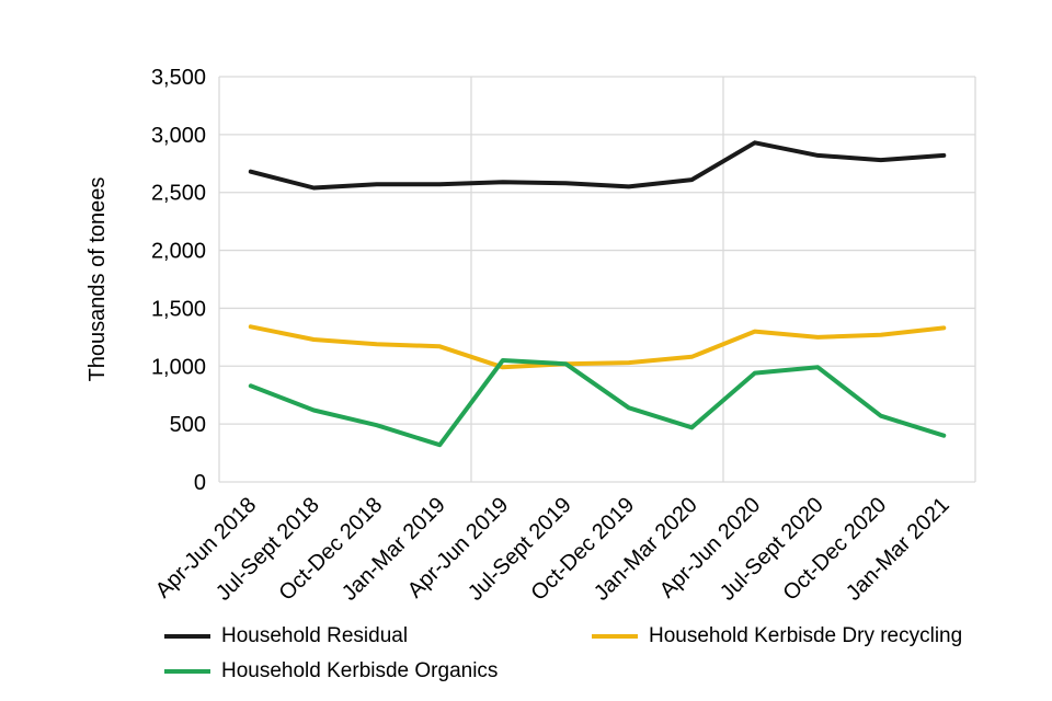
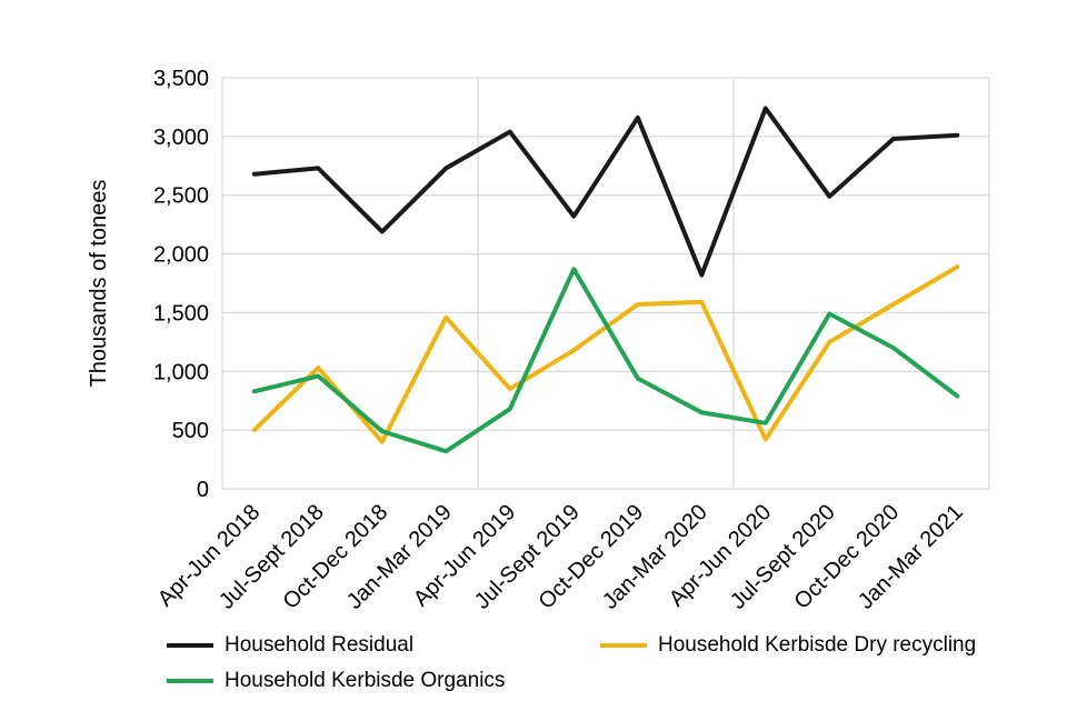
Household Kerbisde Dry recycling/Apr-Jun 2018: 1340 -> 500
Household Residual/Jul-Sept 2018: 2540 -> 2730
Household Kerbisde Dry recycling/Jul-Sept 2018: 1230 -> 1030
Household Kerbisde Organics/Jul-Sept 2018: 620 -> 960
Household Residual/Oct-Dec 2018: 2570 -> 2190
Household Kerbisde Dry recycling/Oct-Dec 2018: 1190 -> 400
Household Residual/Jan-Mar 2019: 2570 -> 2730
Household Kerbisde Dry recycling/Jan-Mar 2019: 1170 -> 1460
Household Residual/Apr-Jun 2019: 2590 -> 3040
Household Kerbisde Dry recycling/Apr-Jun 2019: 990 -> 850
Household Kerbisde Organics/Apr-Jun 2019: 1050 -> 680
Household Residual/Jul-Sept 2019: 2580 -> 2320
Household Kerbisde Dry recycling/Jul-Sept 2019: 1020 -> 1180
Household Kerbisde Organics/Jul-Sept 2019: 1020 -> 1870
Household Residual/Oct-Dec 2019: 2550 -> 3160
Household Kerbisde Dry recycling/Oct-Dec 2019: 1030 -> 1570
Household Kerbisde Organics/Oct-Dec 2019: 640 -> 940
Household Residual/Jan-Mar 2020: 2610 -> 1820
Household Kerbisde Dry recycling/Jan-Mar 2020: 1080 -> 1590
Household Kerbisde Organics/Jan-Mar 2020: 470 -> 650
Household Residual/Apr-Jun 2020: 2930 -> 3240
Household Kerbisde Dry recycling/Apr-Jun 2020: 1300 -> 420
Household Kerbisde Organics/Apr-Jun 2020: 940 -> 560
Household Residual/Jul-Sept 2020: 2820 -> 2490
Household Kerbisde Organics/Jul-Sept 2020: 990 -> 1490
Household Residual/Oct-Dec 2020: 2780 -> 2980
Household Kerbisde Dry recycling/Oct-Dec 2020: 1270 -> 1570
Household Kerbisde Organics/Oct-Dec 2020: 570 -> 1200
Household Residual/Jan-Mar 2021: 2820 -> 3010
Household Kerbisde Dry recycling/Jan-Mar 2021: 1330 -> 1890
Household Kerbisde Organics/Jan-Mar 2021: 400 -> 790
